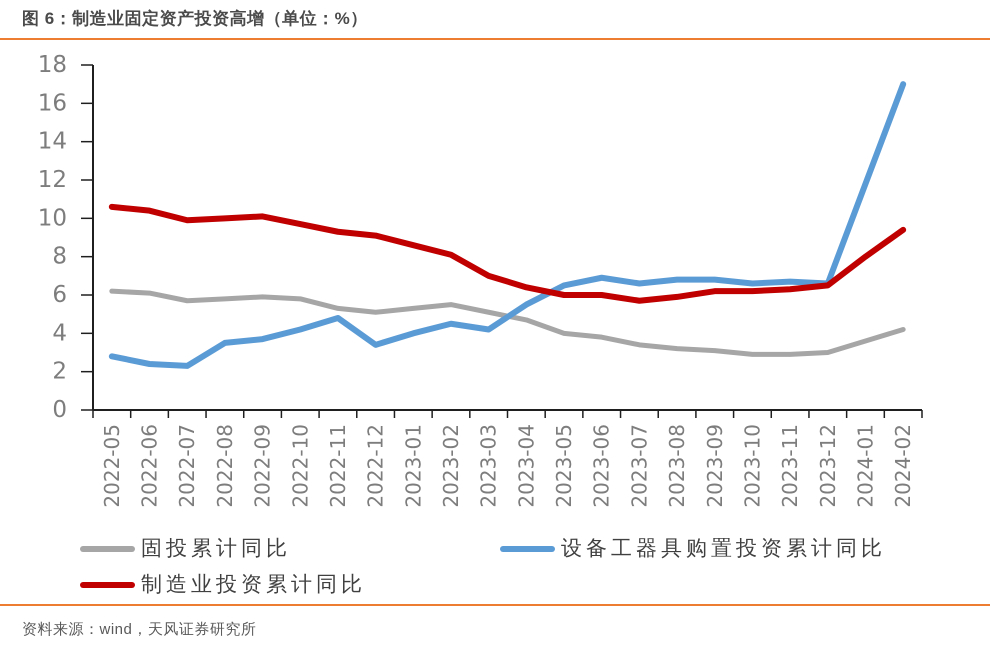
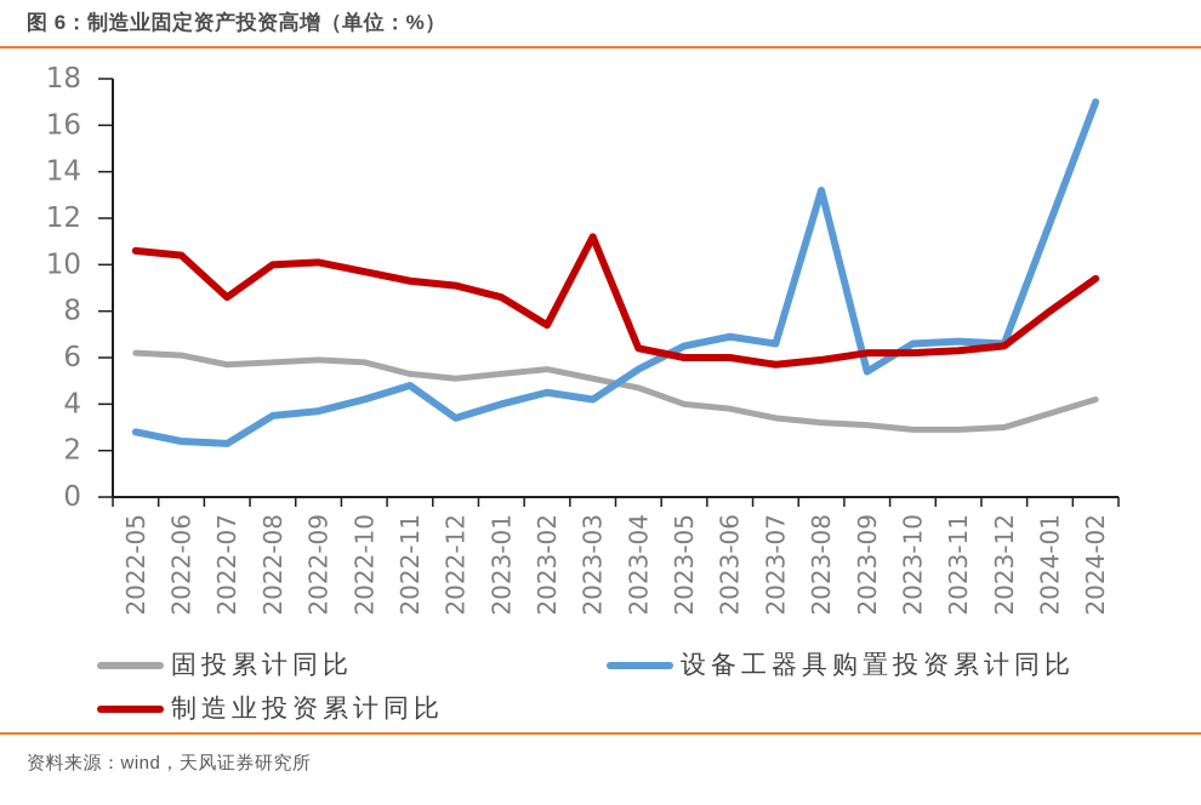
制造业投资累计同比/2022-07: 9.9 -> 8.6
制造业投资累计同比/2023-02: 8.1 -> 7.4
制造业投资累计同比/2023-03: 7.0 -> 11.2
设备工器具购置投资累计同比/2023-08: 6.8 -> 13.2
设备工器具购置投资累计同比/2023-09: 6.8 -> 5.4
